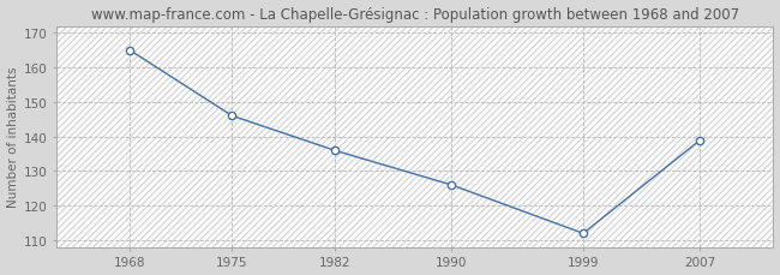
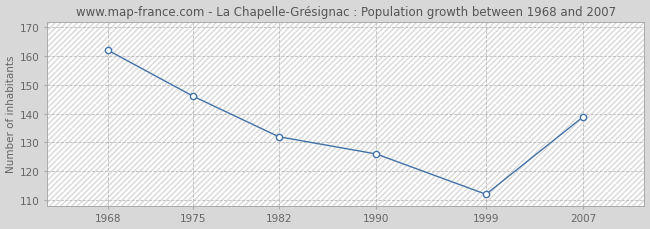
1968: 165 -> 162
1982: 136 -> 132
